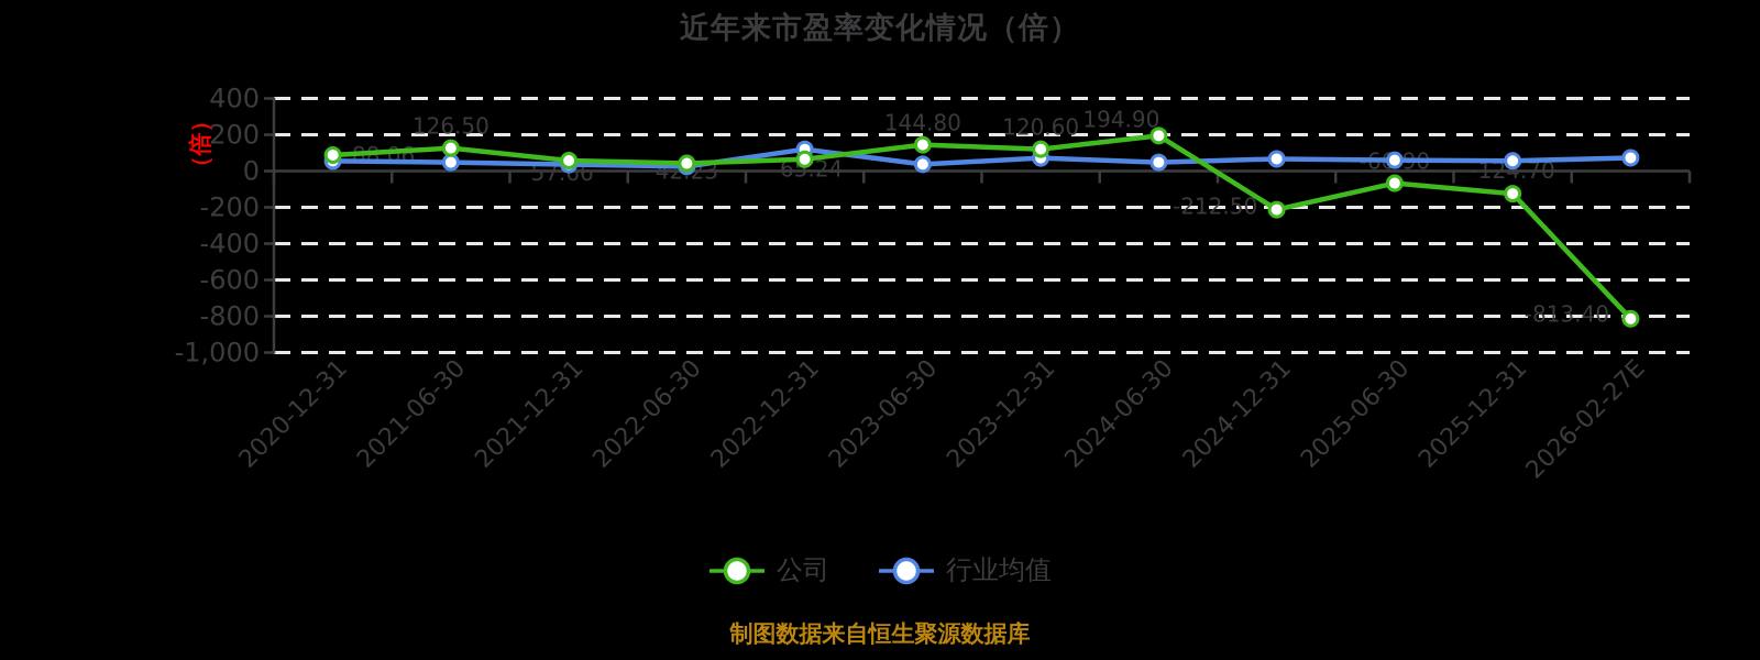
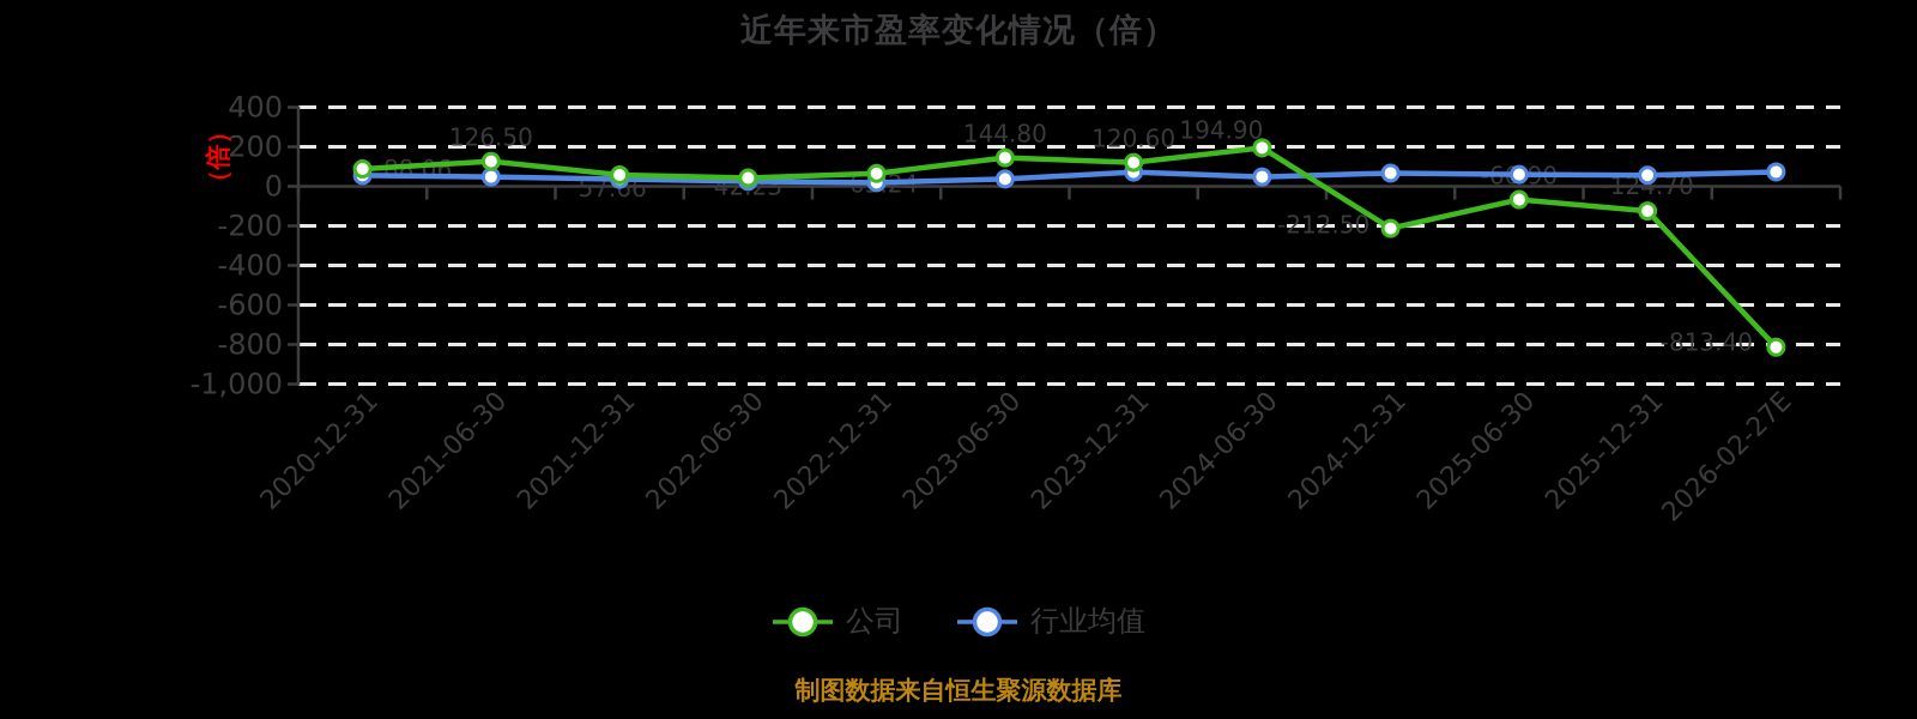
行业均值/2022-12-31: 120 -> 20
